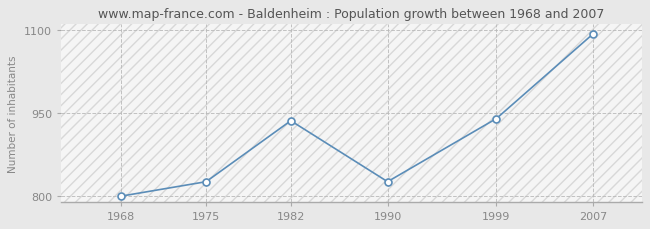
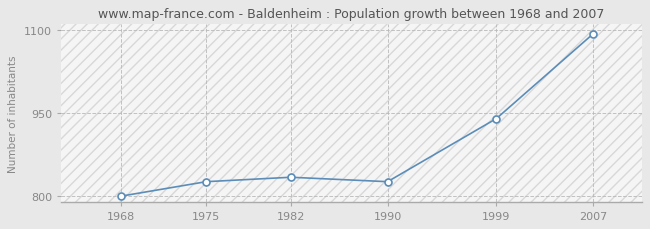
1982: 936 -> 834
